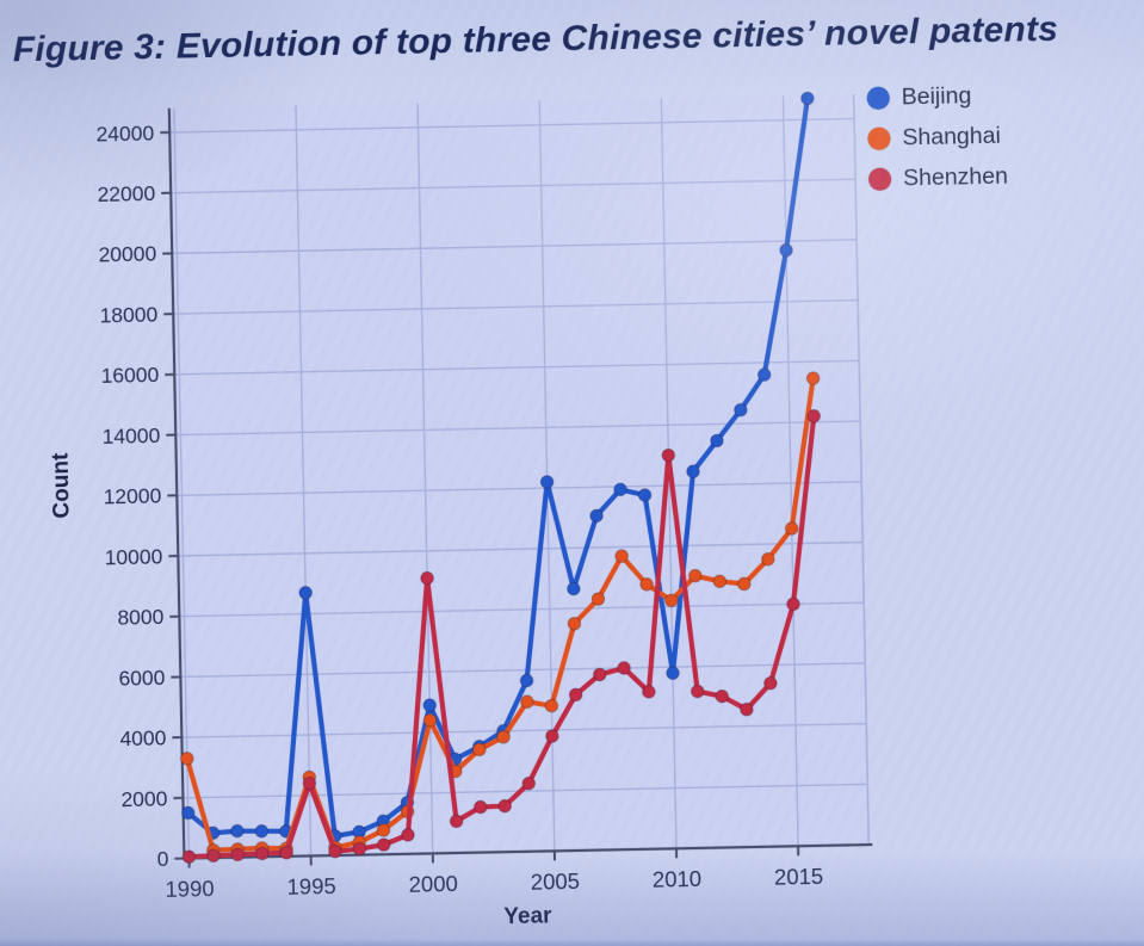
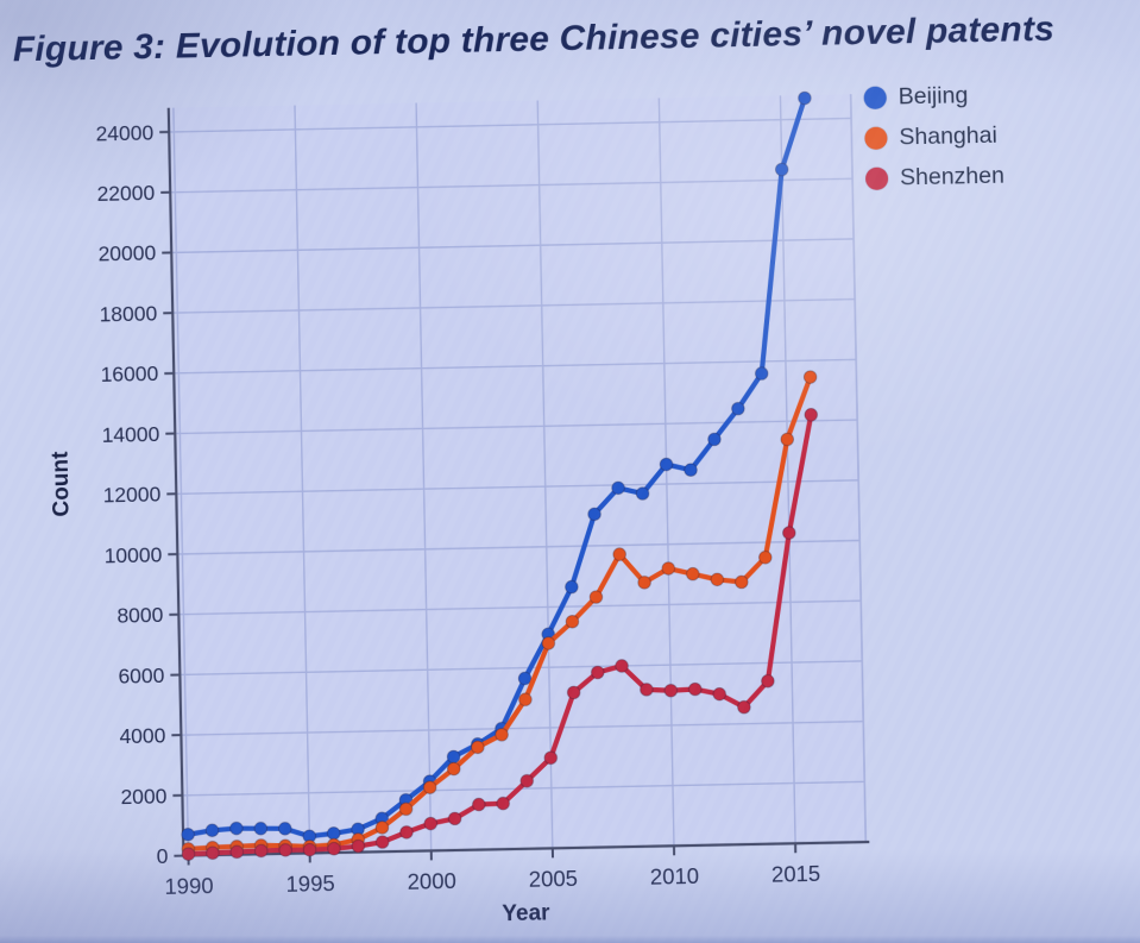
Beijing/1990: 1500 -> 700
Shanghai/1990: 3300 -> 200
Beijing/1995: 8700 -> 600
Shanghai/1995: 2600 -> 200
Shenzhen/1995: 2400 -> 100
Beijing/2000: 4900 -> 2300
Shanghai/2000: 4400 -> 2100
Shenzhen/2000: 9100 -> 900
Beijing/2005: 12200 -> 7100
Shanghai/2005: 4800 -> 6800
Shenzhen/2005: 3800 -> 3000
Beijing/2010: 5800 -> 12600
Shanghai/2010: 8200 -> 9200
Shenzhen/2010: 13000 -> 5200
Beijing/2015: 19700 -> 22400
Shanghai/2015: 10500 -> 13400
Shenzhen/2015: 8000 -> 10300
